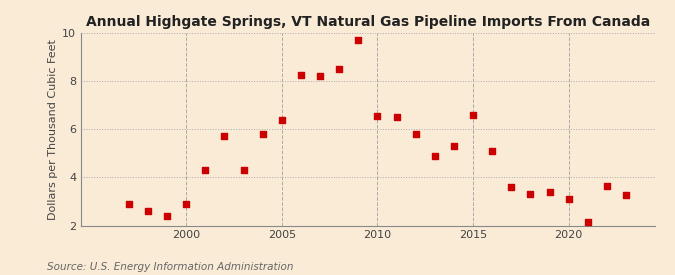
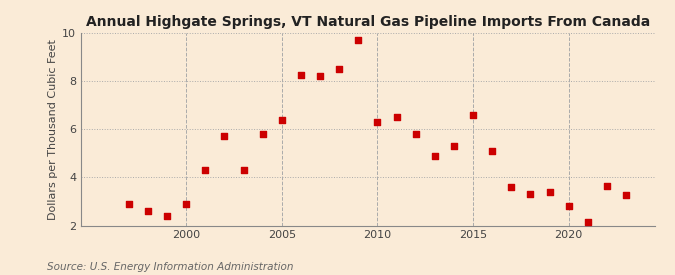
2010: 6.55 -> 6.30
2020: 3.10 -> 2.80
